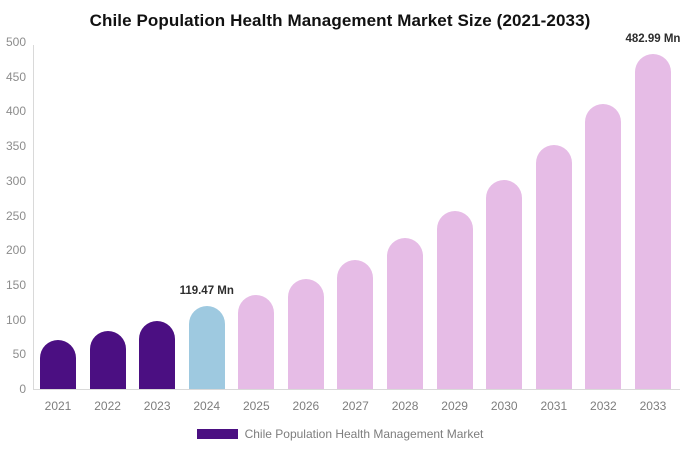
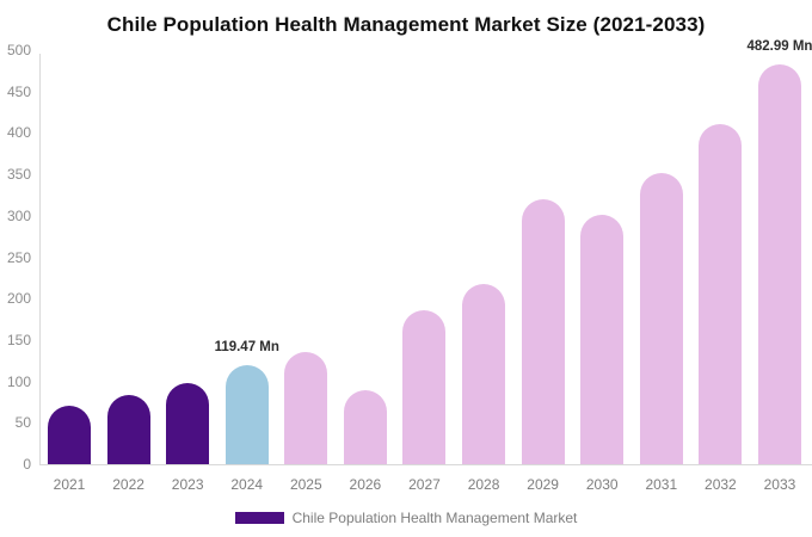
2026: 160 -> 90
2029: 260 -> 320
